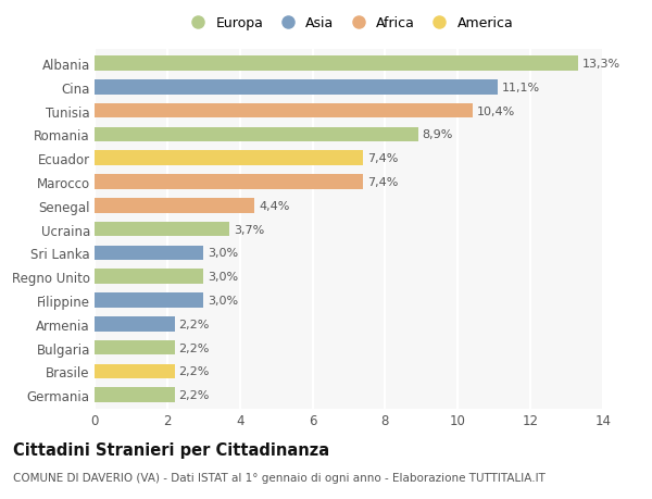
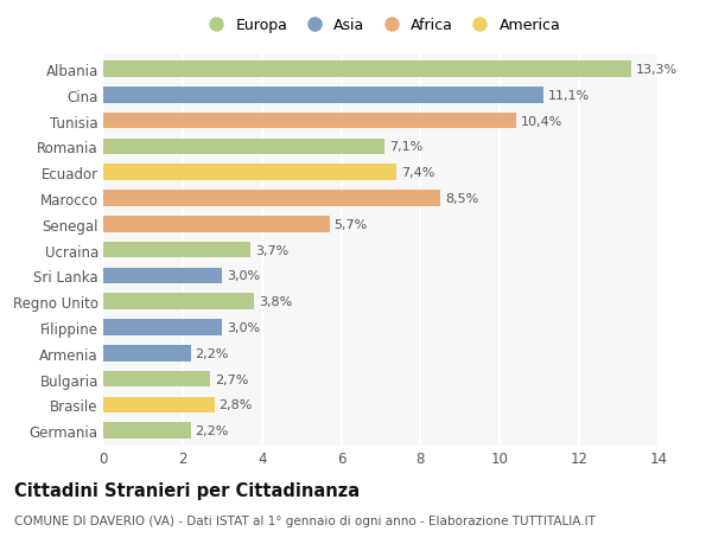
Romania: 8,9% -> 7,1%
Marocco: 7,4% -> 8,5%
Senegal: 4,4% -> 5,7%
Regno Unito: 3,0% -> 3,8%
Bulgaria: 2,2% -> 2,7%
Brasile: 2,2% -> 2,8%
